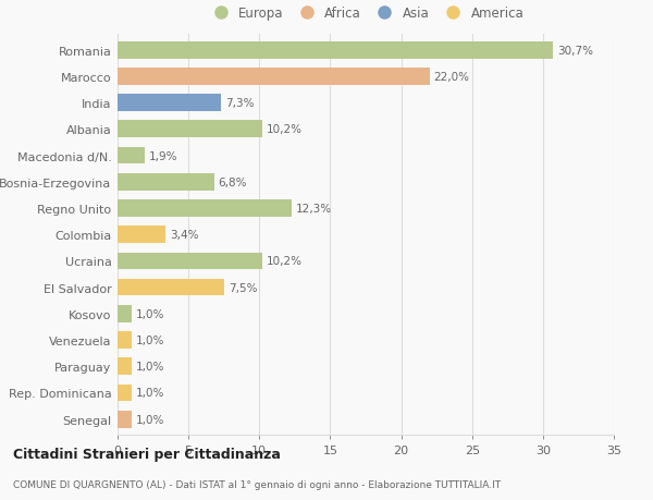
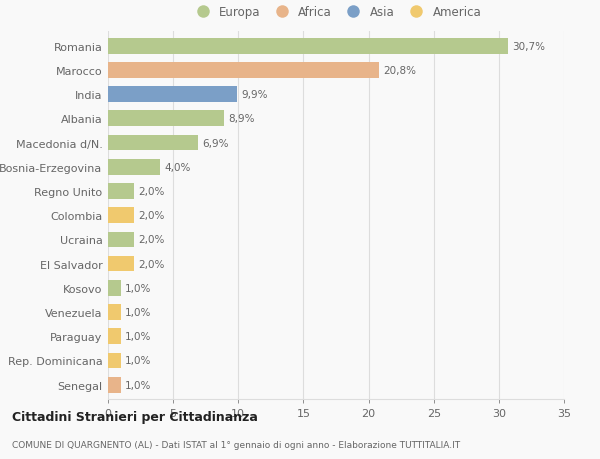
Marocco: 22,0% -> 20,8%
India: 7,3% -> 9,9%
Albania: 10,2% -> 8,9%
Macedonia d/N.: 1,9% -> 6,9%
Bosnia-Erzegovina: 6,8% -> 4,0%
Regno Unito: 12,3% -> 2,0%
Colombia: 3,4% -> 2,0%
Ucraina: 10,2% -> 2,0%
El Salvador: 7,5% -> 2,0%
